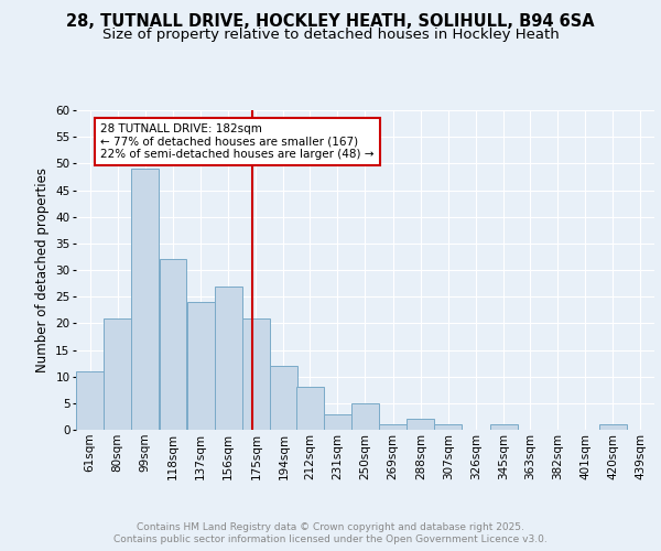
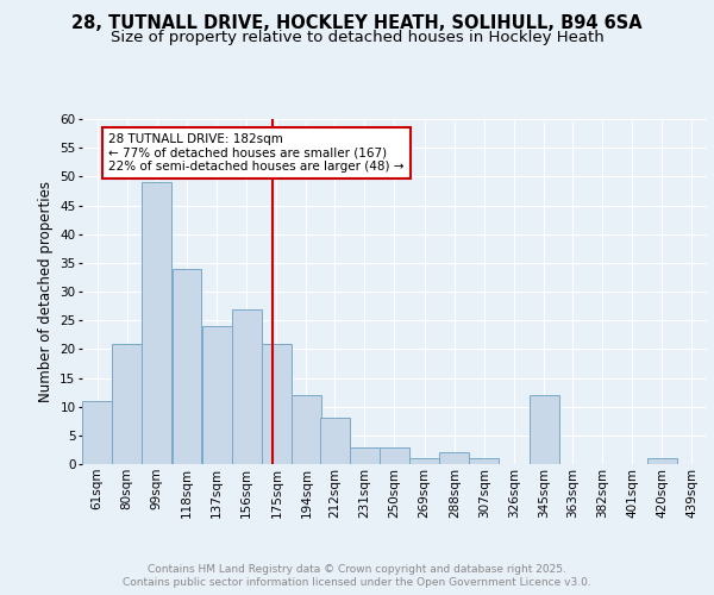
118sqm: 32 -> 34
250sqm: 5 -> 3
345sqm: 1 -> 12
